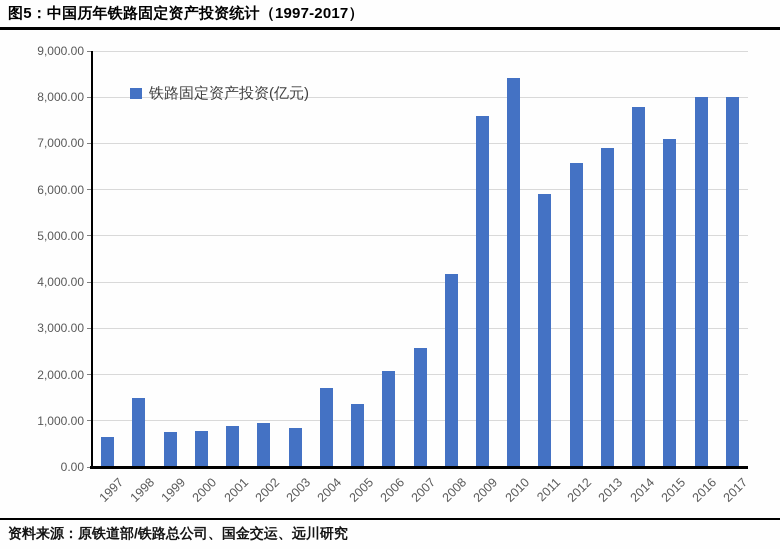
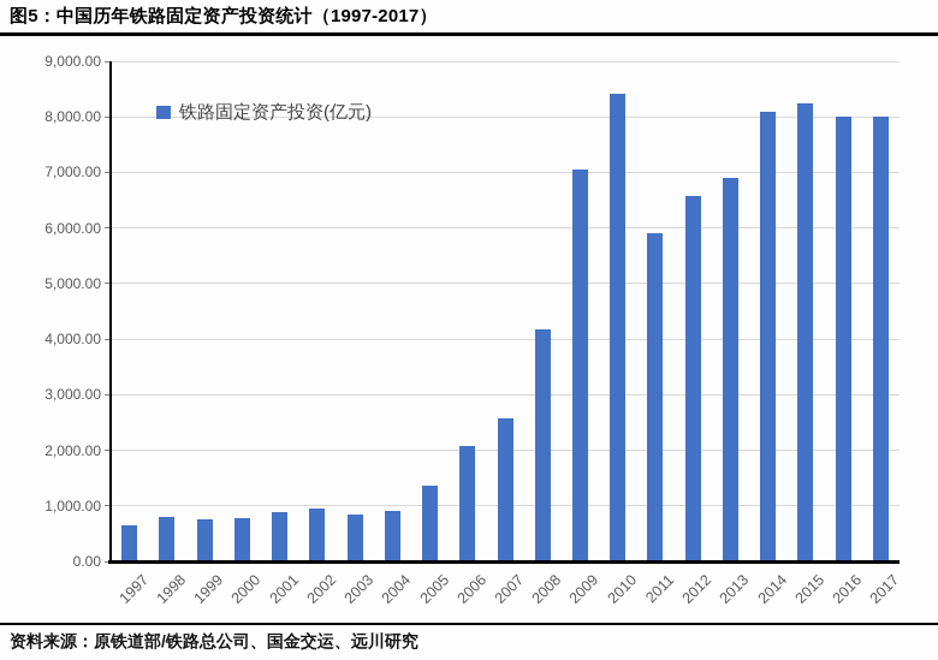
1998: 1500 -> 800
2004: 1700 -> 900
2009: 7600 -> 7000
2014: 7800 -> 8100
2015: 7100 -> 8200
